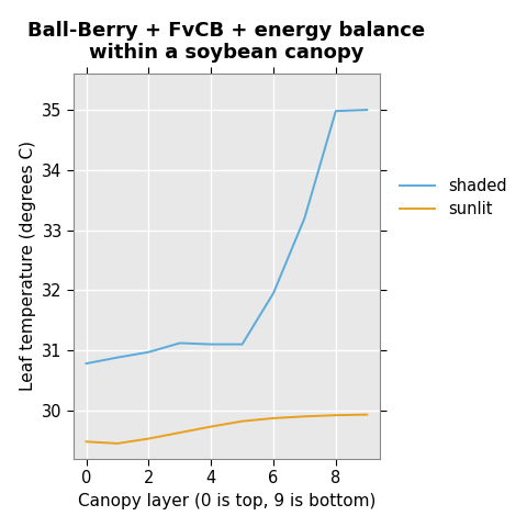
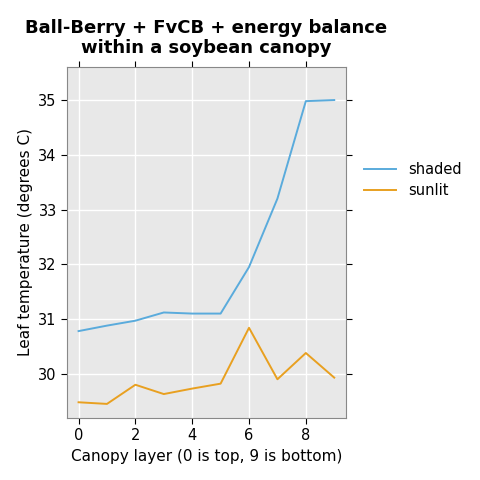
sunlit/2: 29.53 -> 29.80
sunlit/6: 29.87 -> 30.84
sunlit/8: 29.92 -> 30.38
